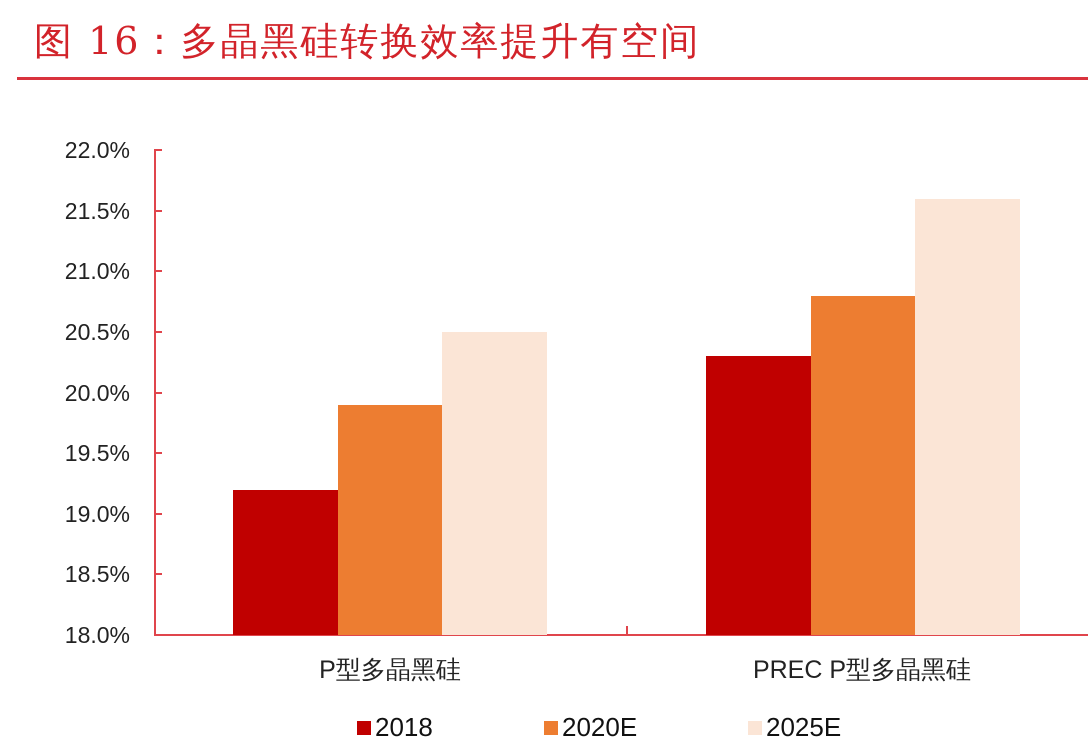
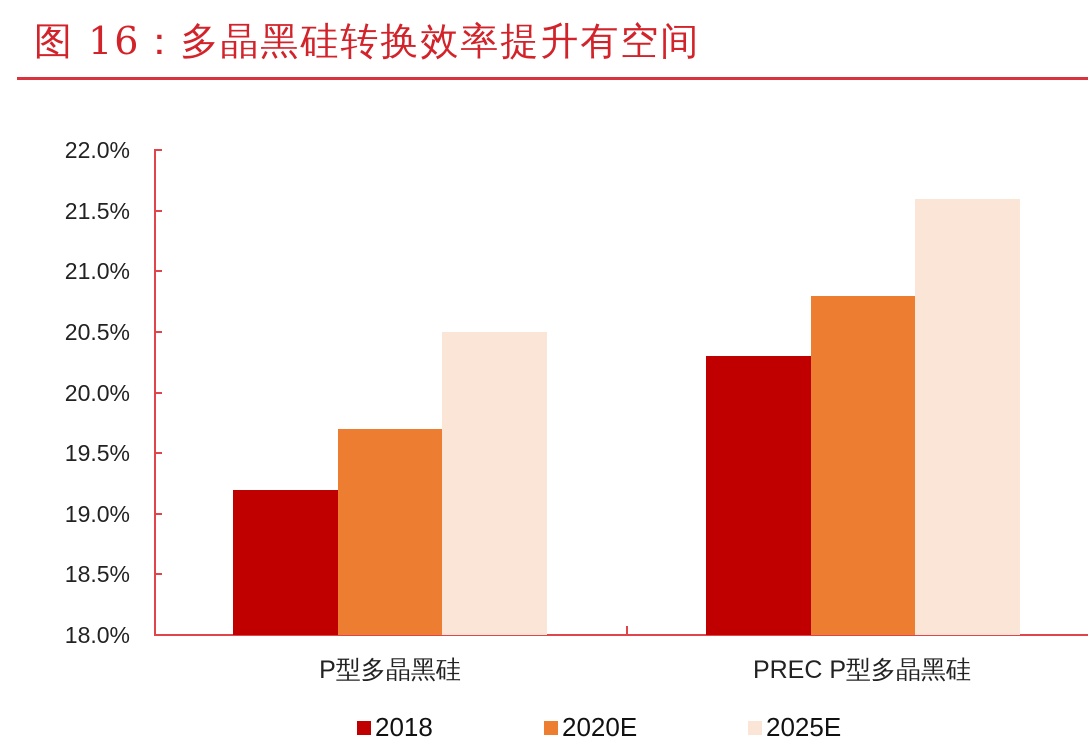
2020E/P型多晶黑硅: 19.9% -> 19.7%
